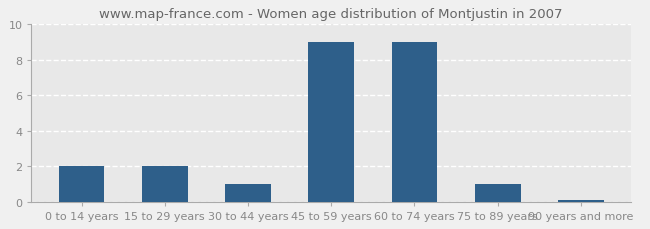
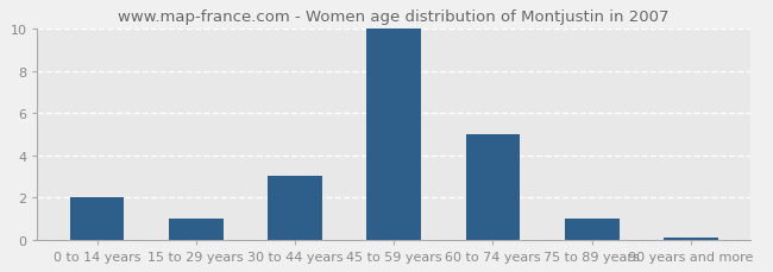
15 to 29 years: 2.0 -> 1.0
30 to 44 years: 1.0 -> 3.0
45 to 59 years: 9.0 -> 10.0
60 to 74 years: 9.0 -> 5.0
